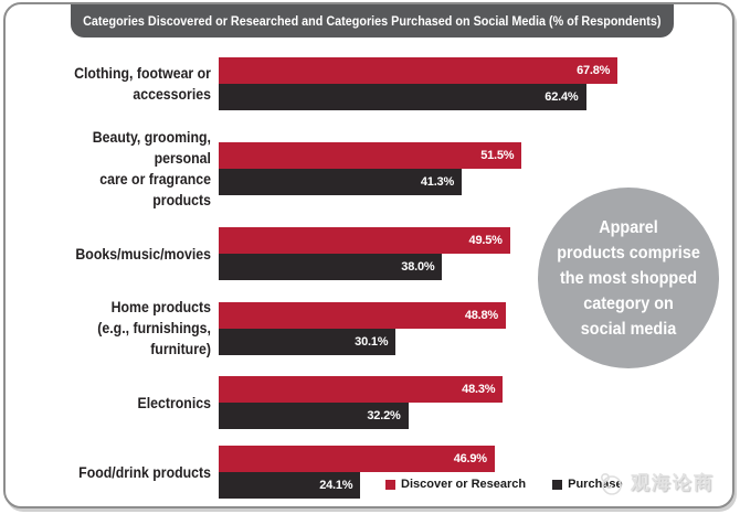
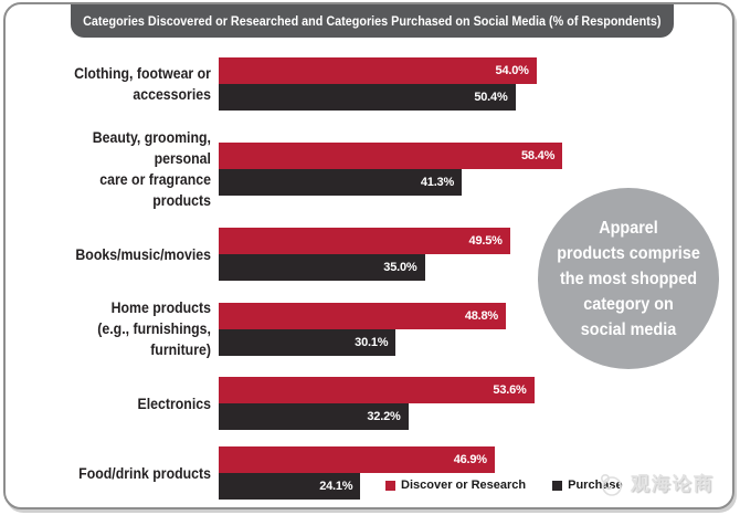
Discover or Research/Clothing, footwear or accessories: 67.8% -> 54.0%
Purchase/Clothing, footwear or accessories: 62.4% -> 50.4%
Discover or Research/Beauty, grooming, personal care or fragrance products: 51.5% -> 58.4%
Purchase/Books/music/movies: 38.0% -> 35.0%
Discover or Research/Electronics: 48.3% -> 53.6%
